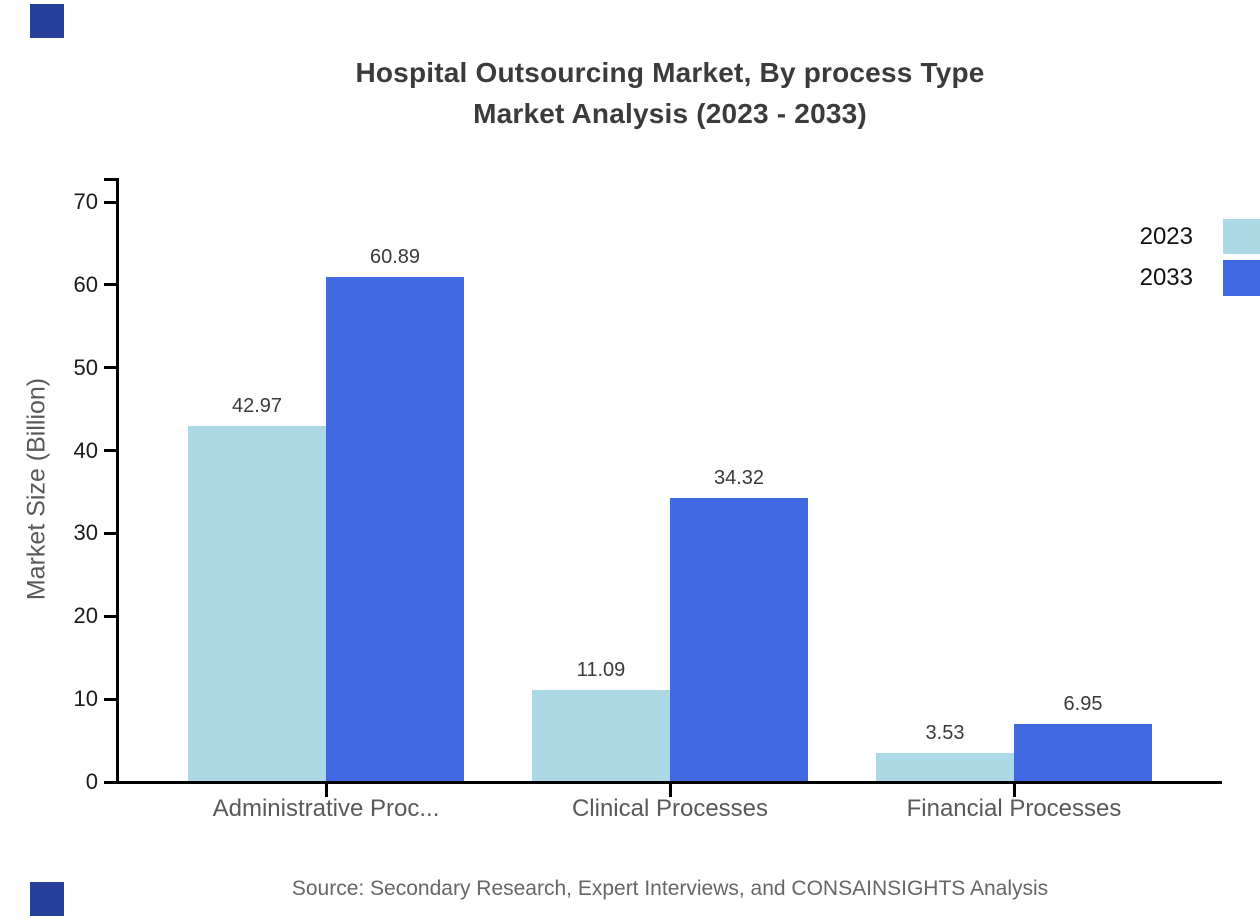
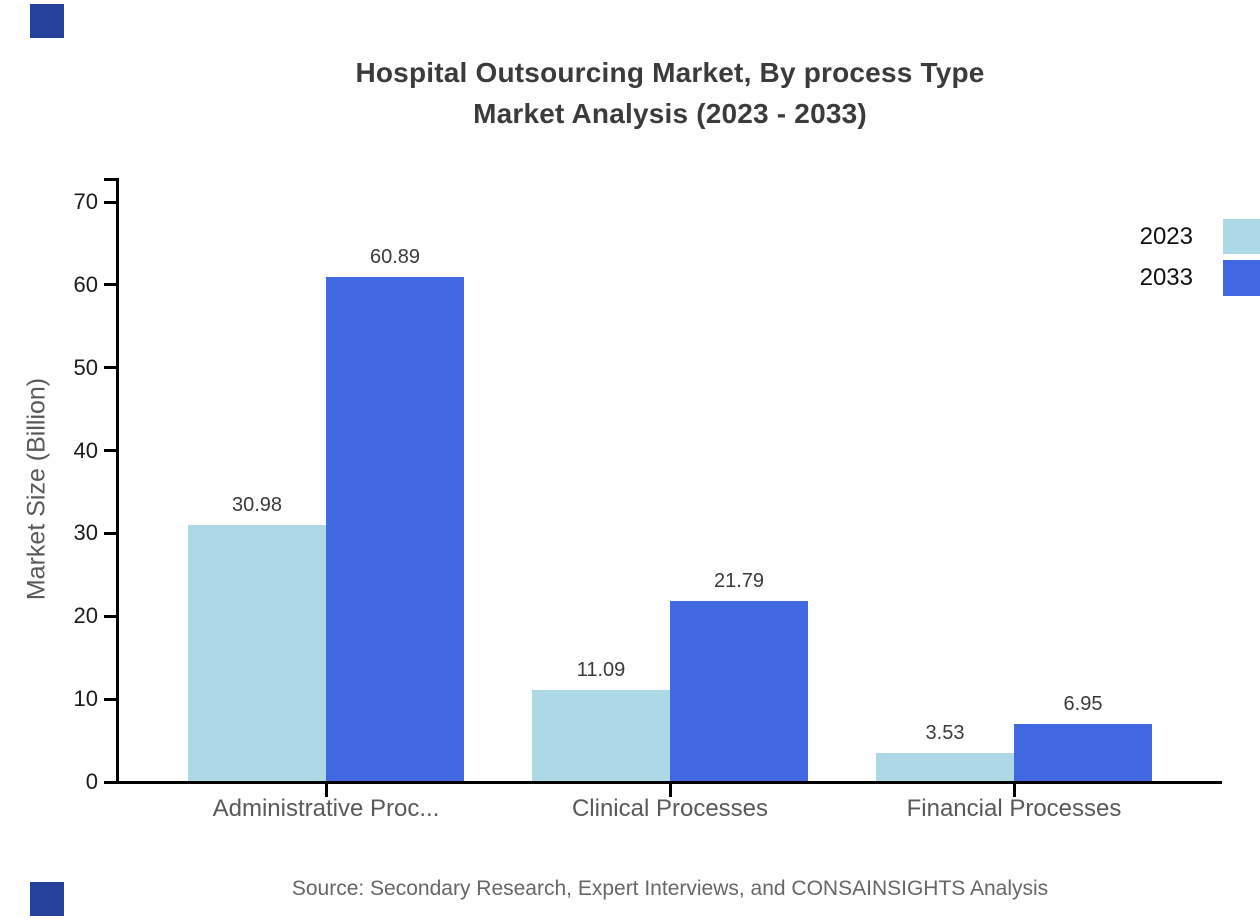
2023/Administrative Proc...: 42.97 -> 30.98
2033/Clinical Processes: 34.32 -> 21.79
